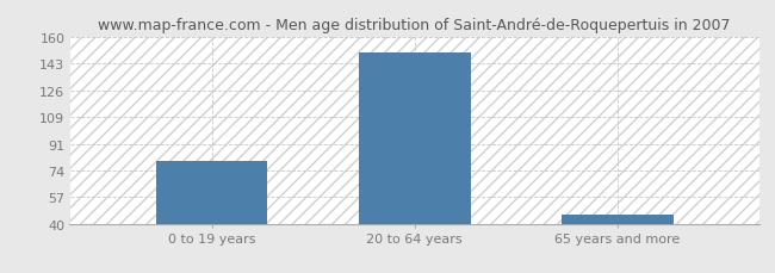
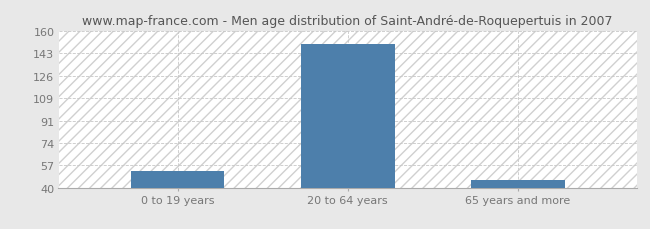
0 to 19 years: 80 -> 53
